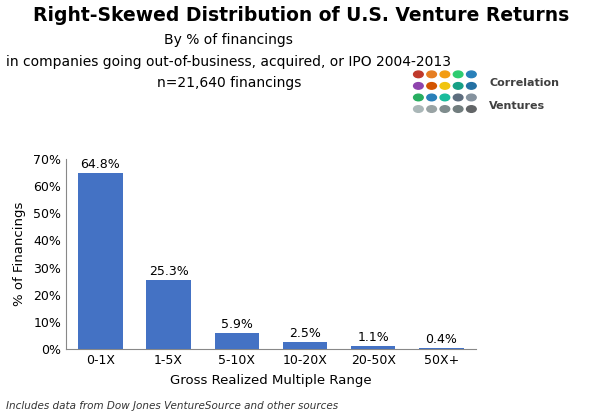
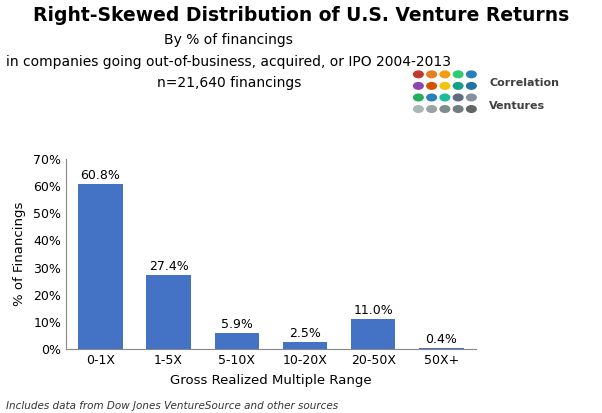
0-1X: 64.8% -> 60.8%
1-5X: 25.3% -> 27.4%
20-50X: 1.1% -> 11.0%
